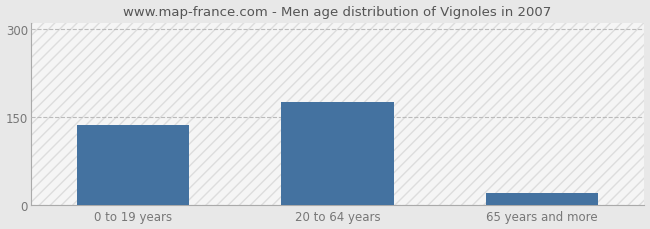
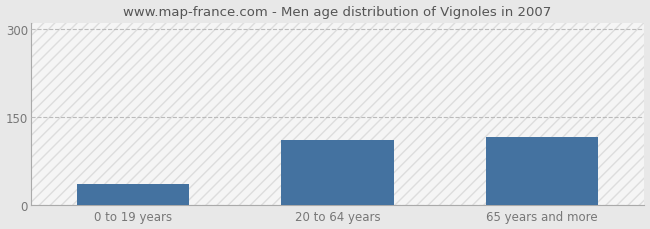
0 to 19 years: 136 -> 36
20 to 64 years: 175 -> 110
65 years and more: 20 -> 116
